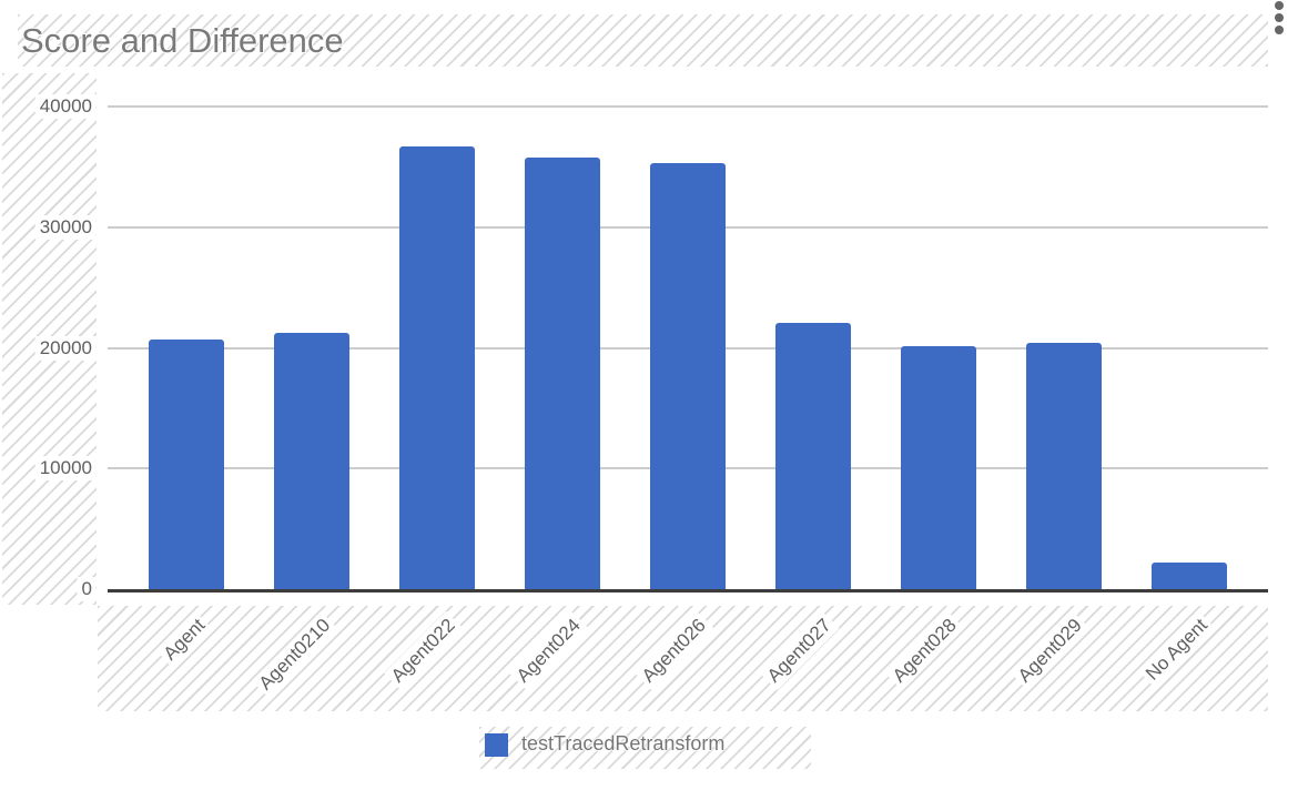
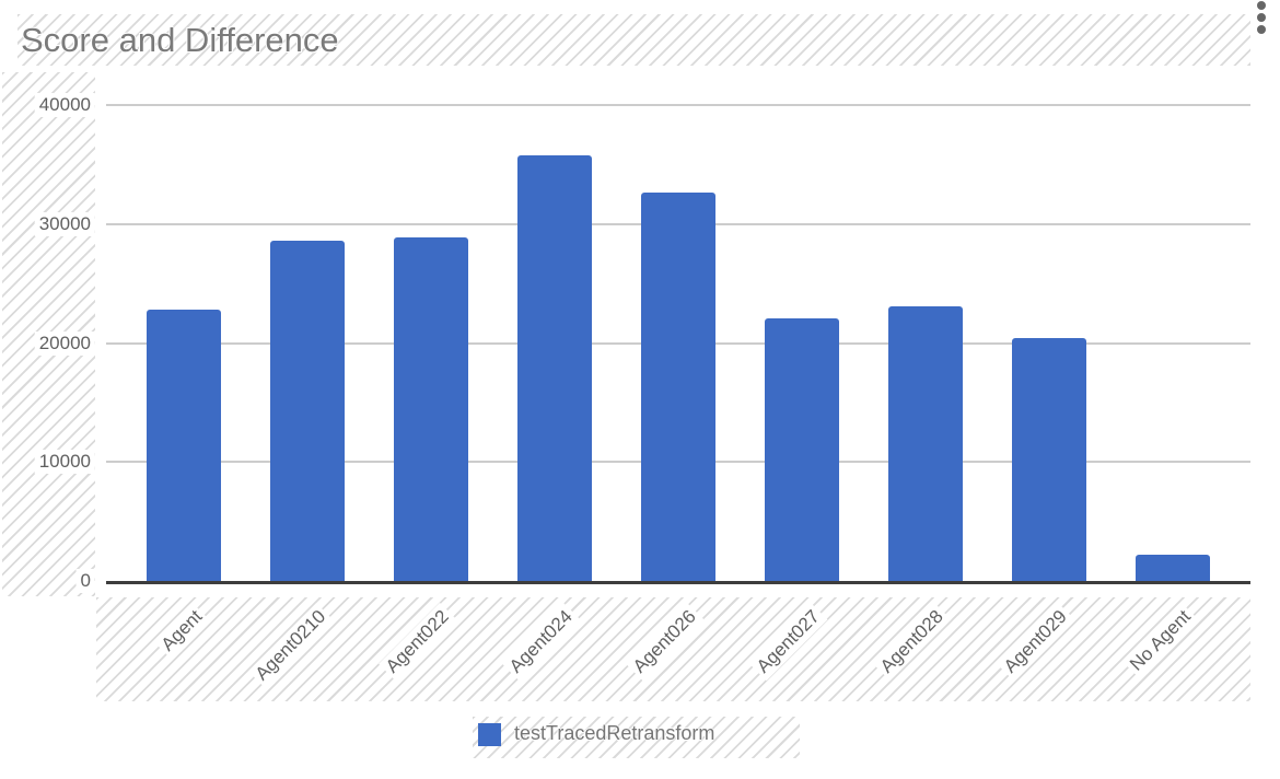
Agent: 20700 -> 22800
Agent0210: 21200 -> 28600
Agent022: 36700 -> 28900
Agent026: 35300 -> 32600
Agent028: 20100 -> 23100
